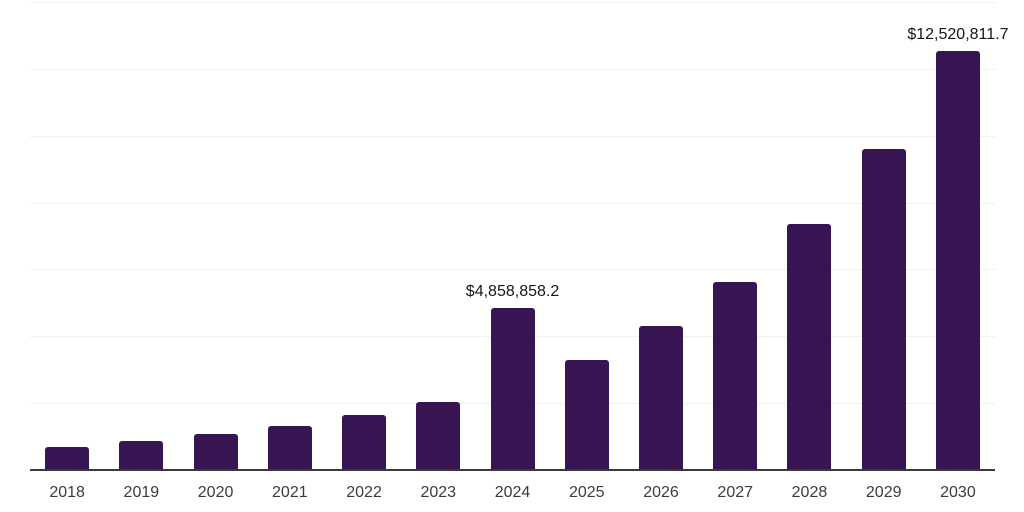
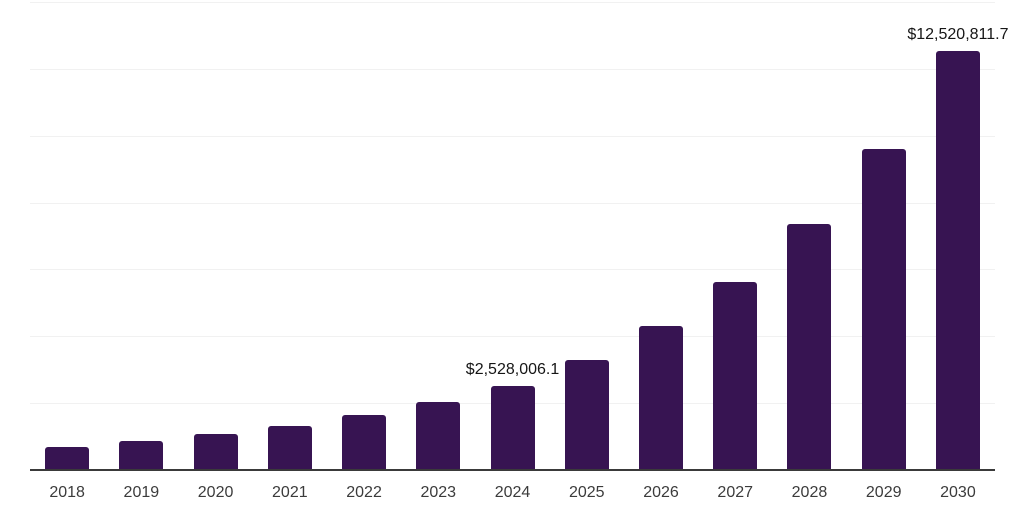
2024: $4,858,858.2 -> $2,528,006.1
